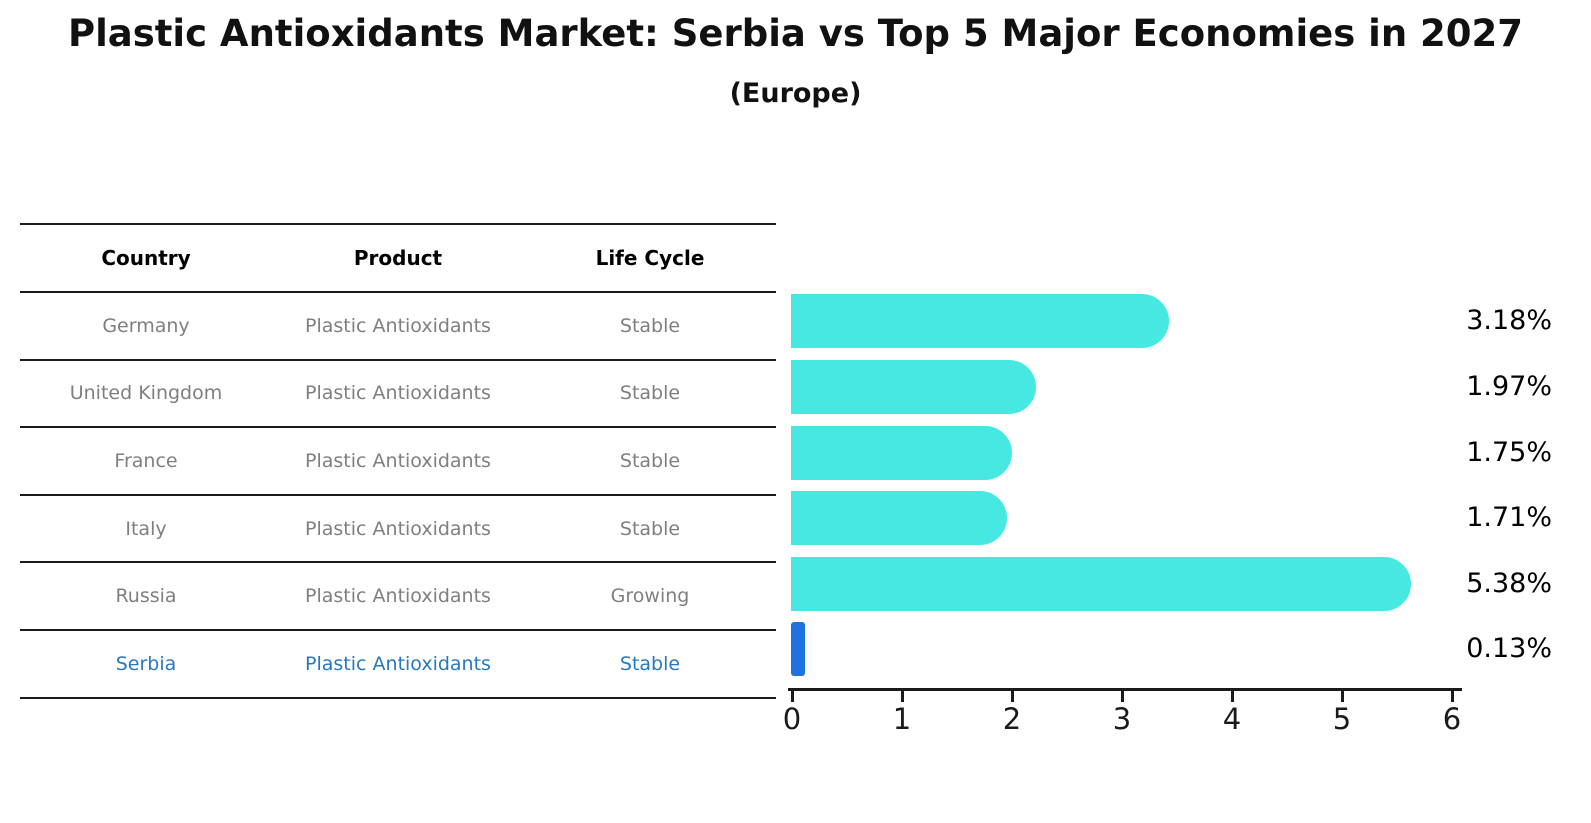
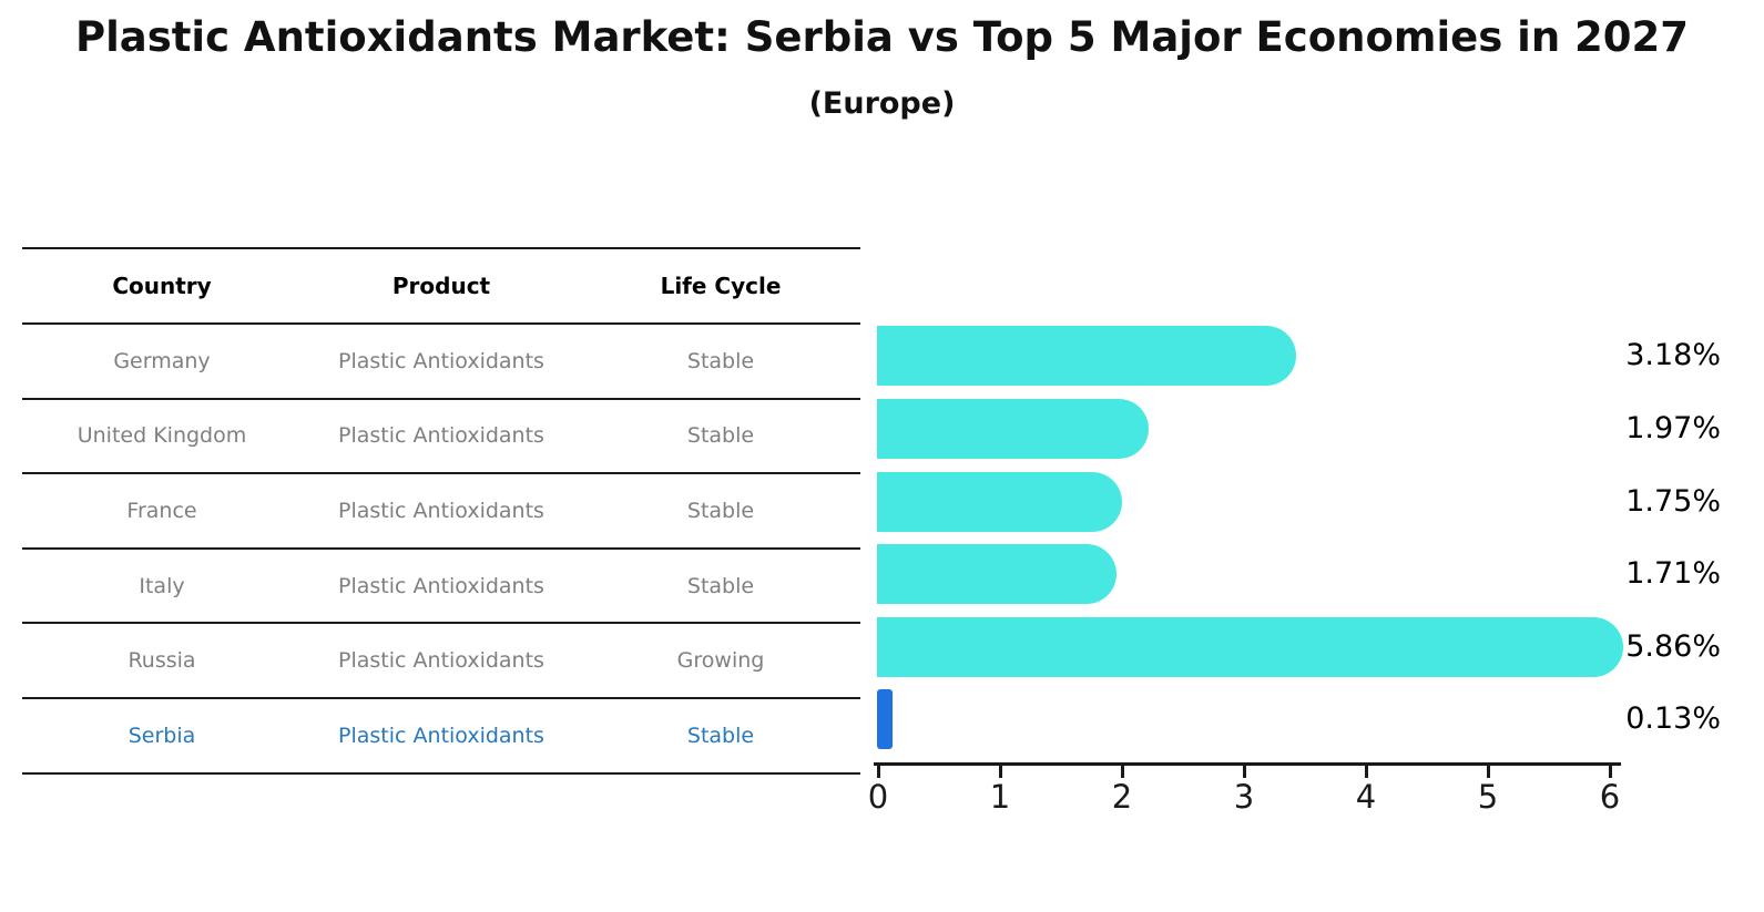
Russia: 5.38% -> 5.86%
